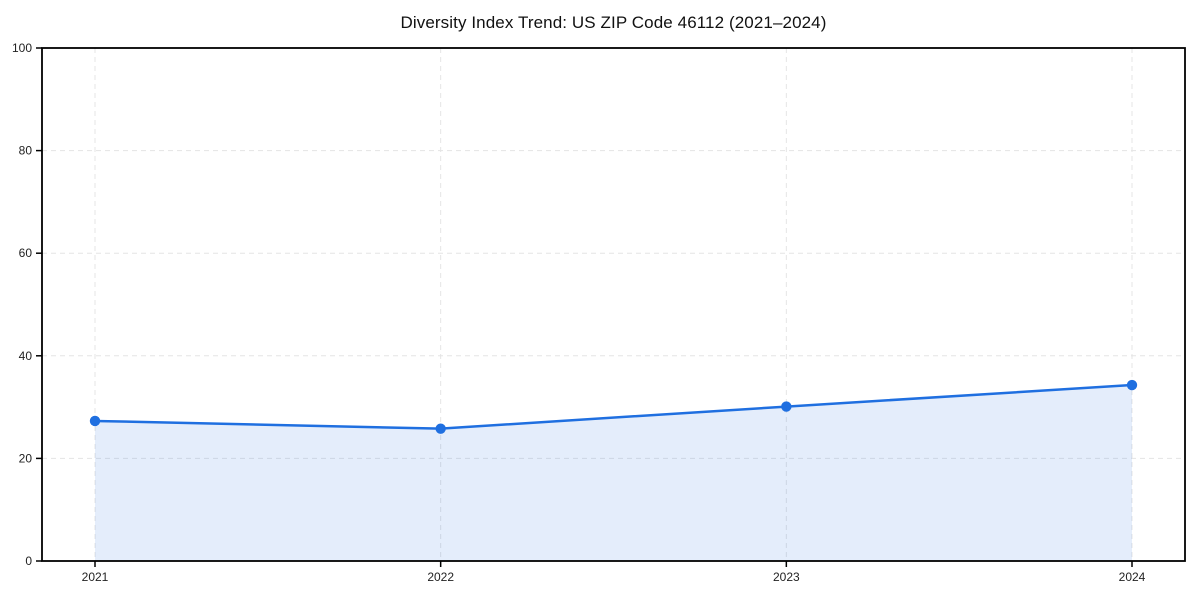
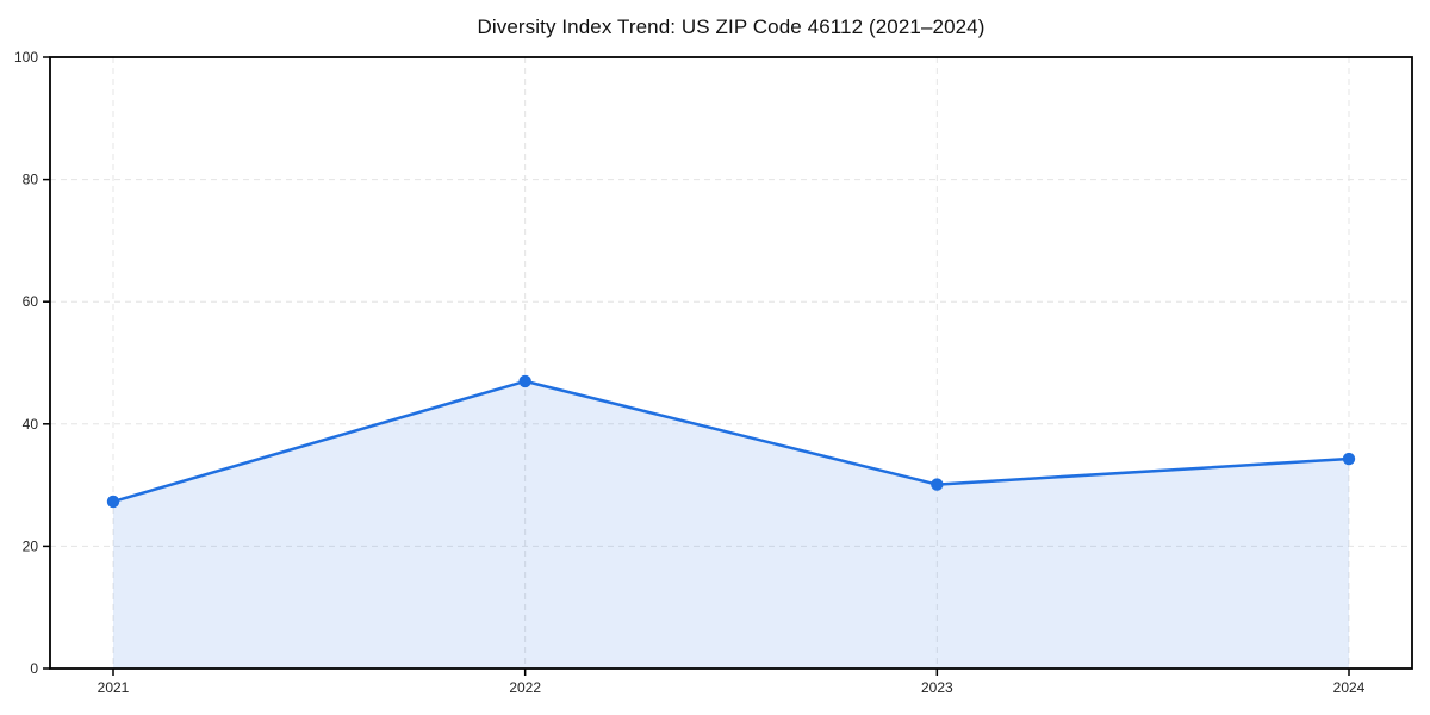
2022: 26 -> 47
